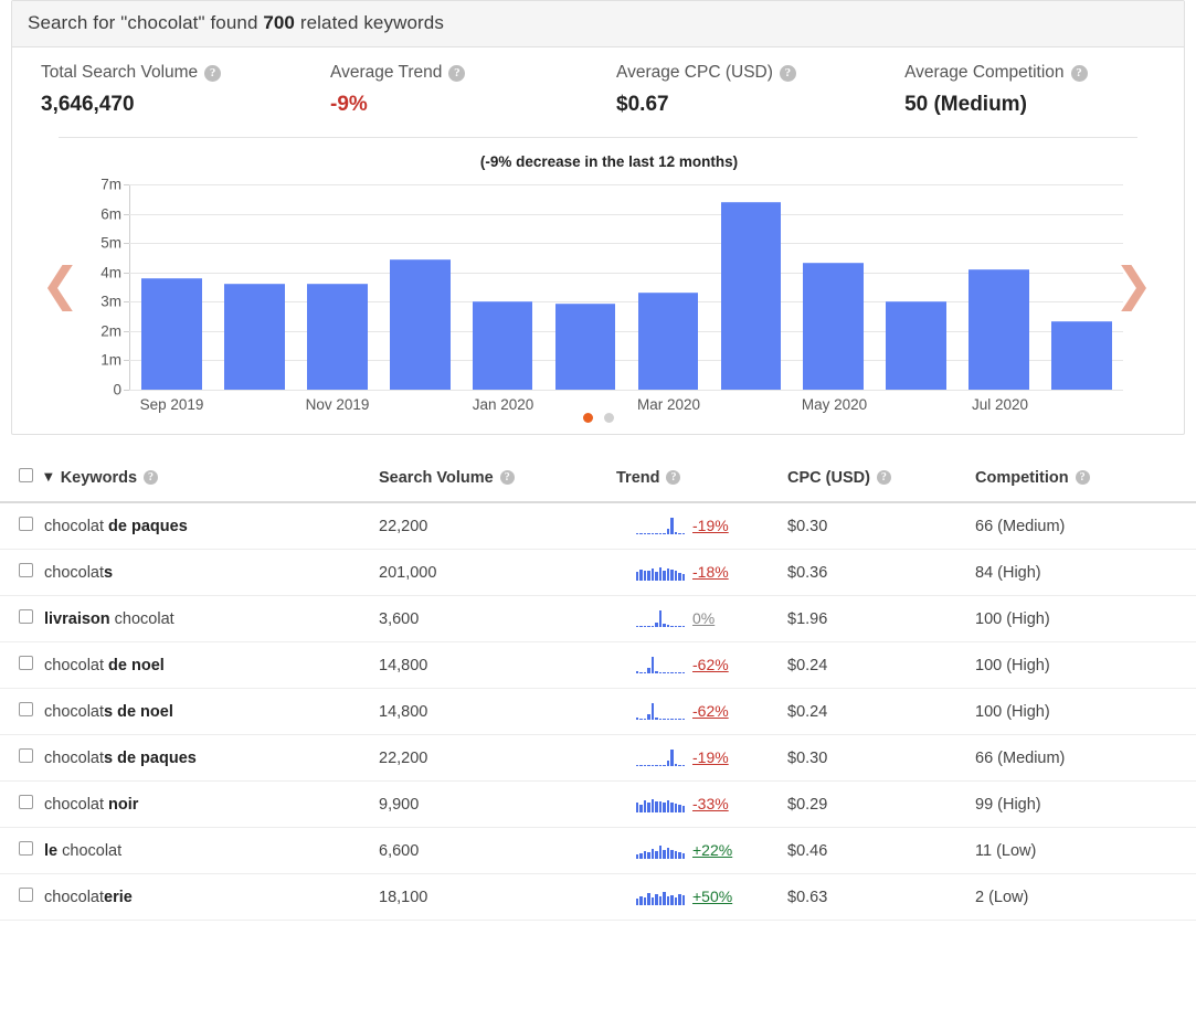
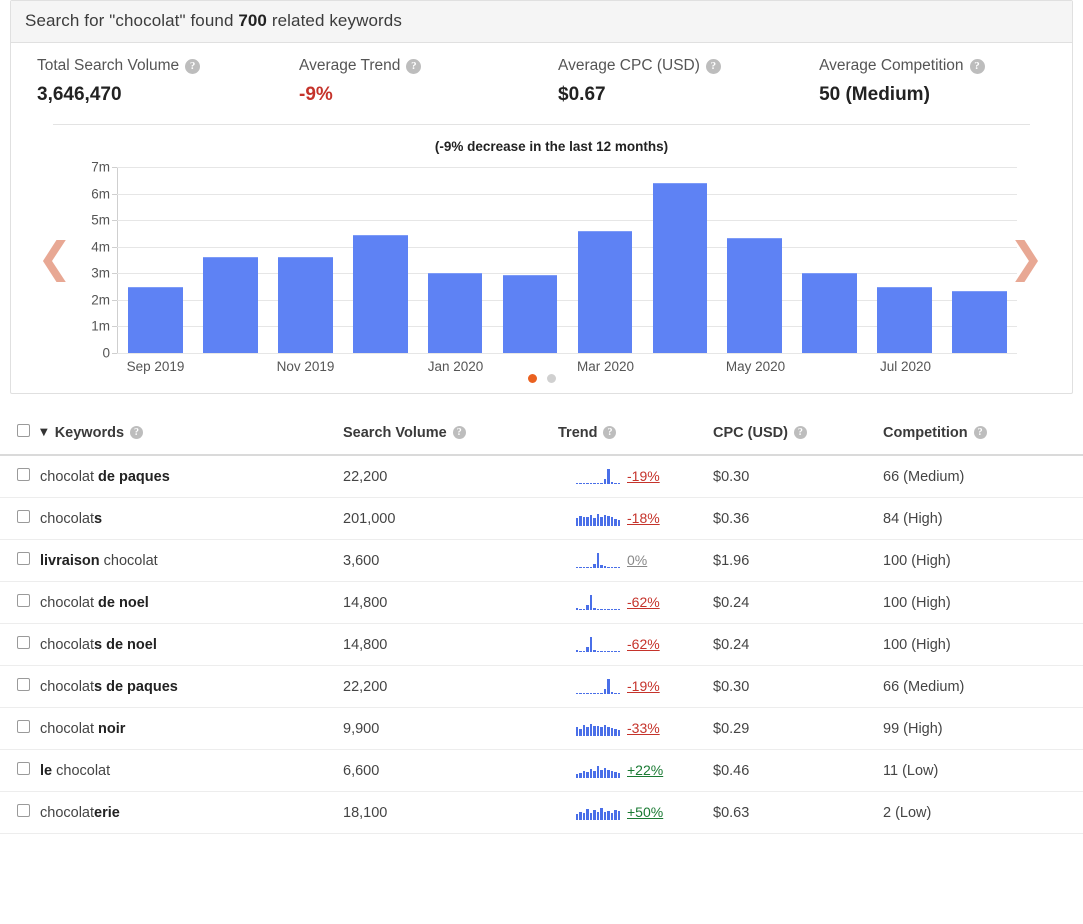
Sep 2019: 3.8m -> 2.5m
Mar 2020: 3.3m -> 4.6m
Jul 2020: 4.1m -> 2.5m
